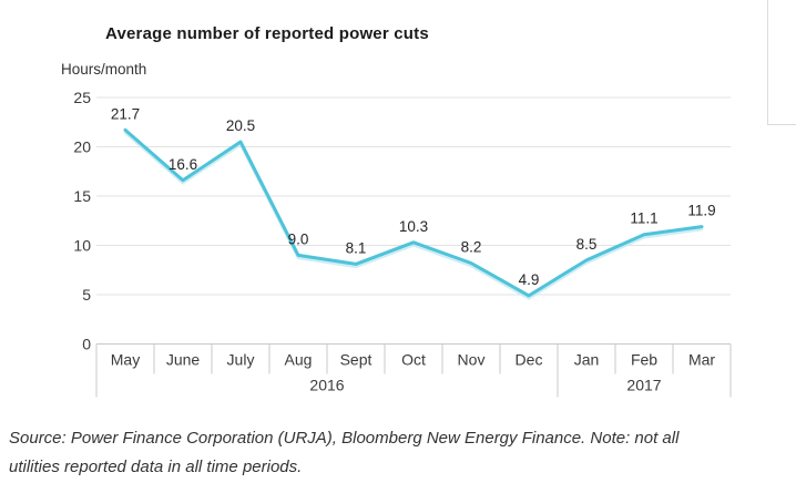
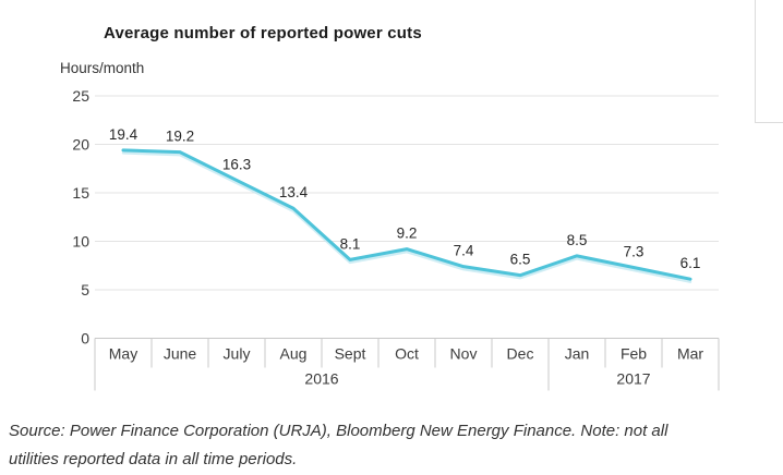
May: 21.7 -> 19.4
June: 16.6 -> 19.2
July: 20.5 -> 16.3
Aug: 9.0 -> 13.4
Oct: 10.3 -> 9.2
Nov: 8.2 -> 7.4
Dec: 4.9 -> 6.5
Feb: 11.1 -> 7.3
Mar: 11.9 -> 6.1
